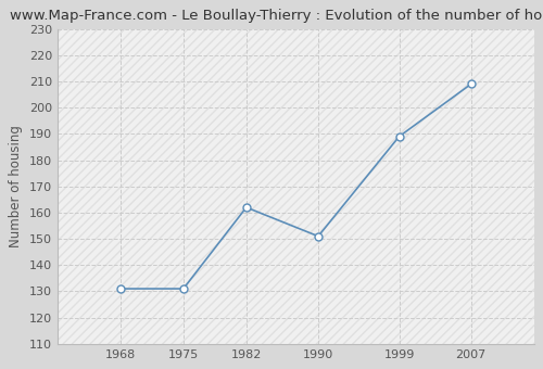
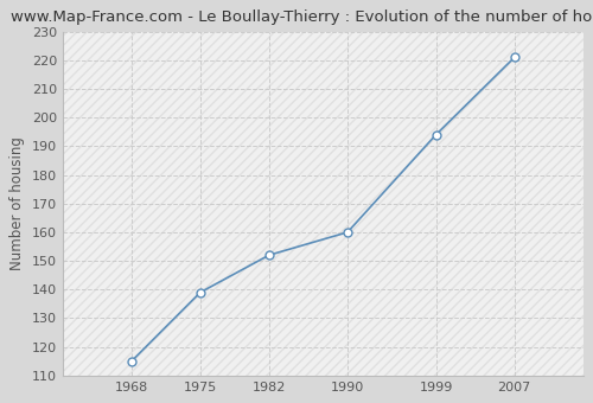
1968: 131 -> 115
1975: 131 -> 139
1982: 162 -> 152
1990: 151 -> 160
1999: 189 -> 194
2007: 209 -> 221
